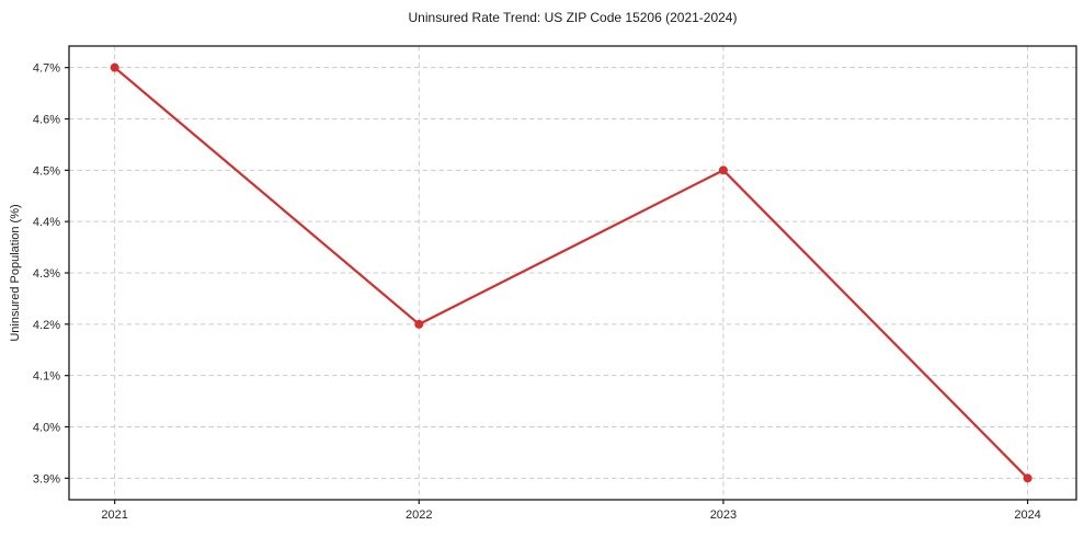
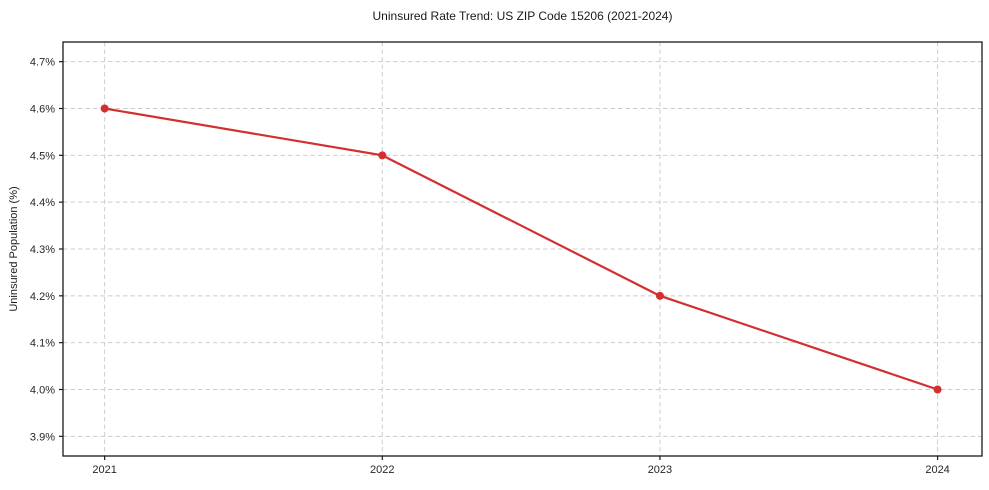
2021: 4.7% -> 4.6%
2022: 4.2% -> 4.5%
2023: 4.5% -> 4.2%
2024: 3.9% -> 4.0%
